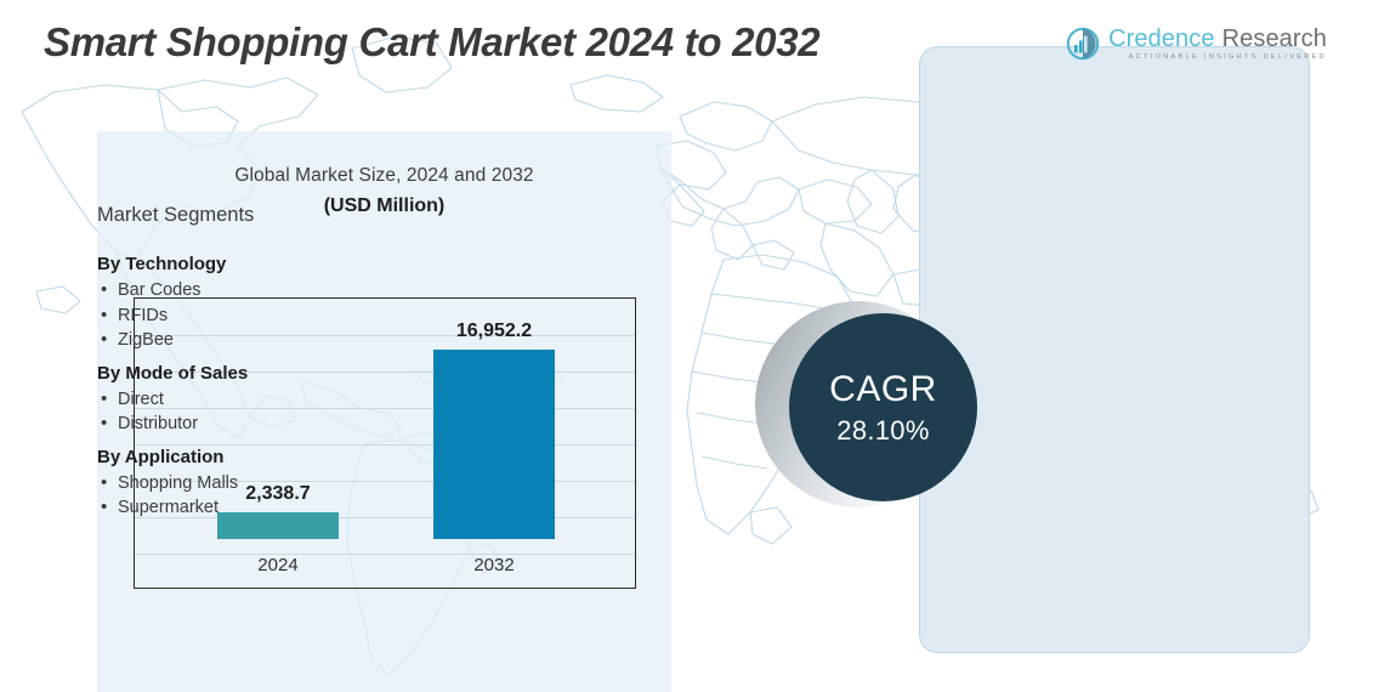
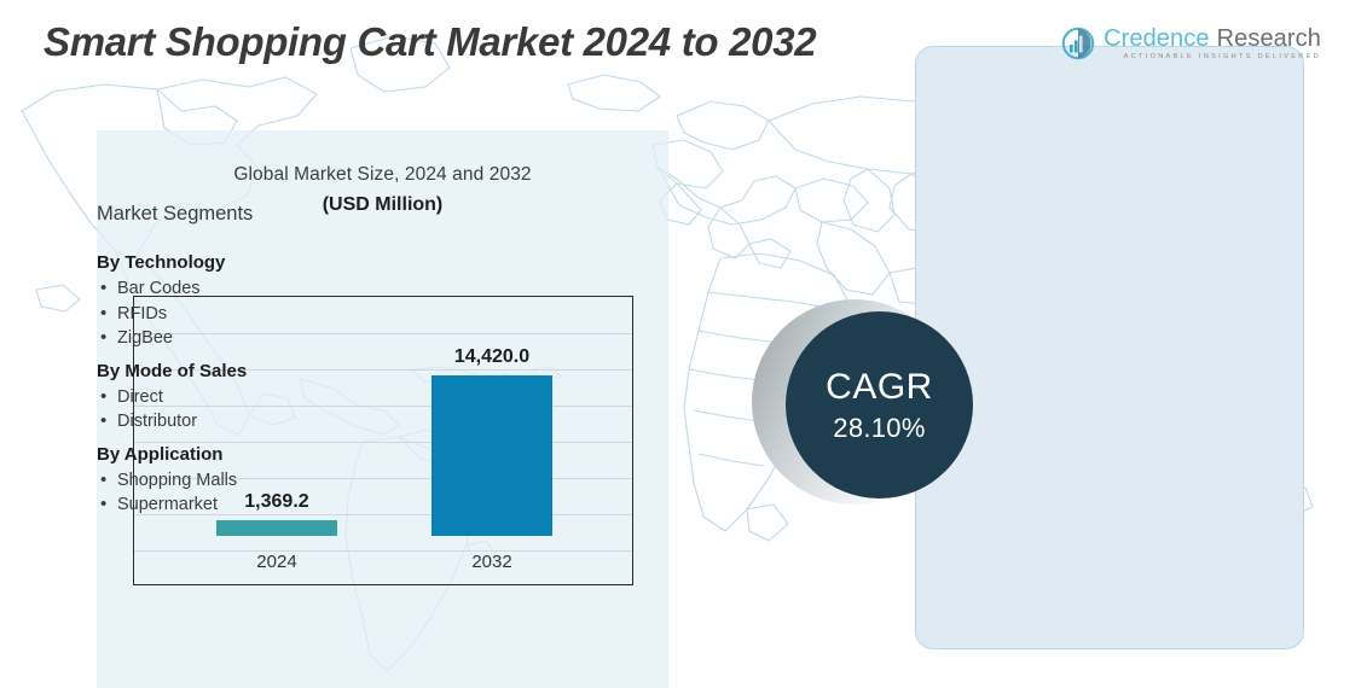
2024: 2,338.7 -> 1,369.2
2032: 16,952.2 -> 14,420.0
